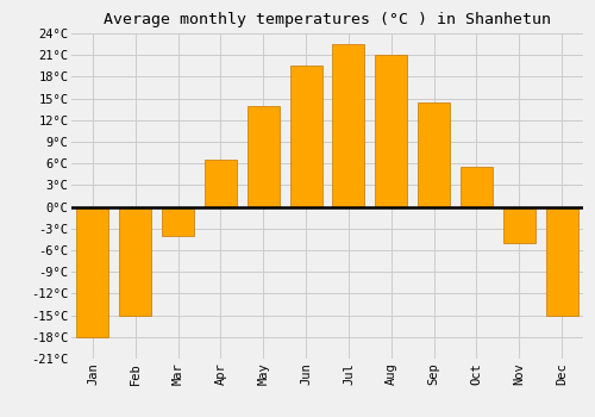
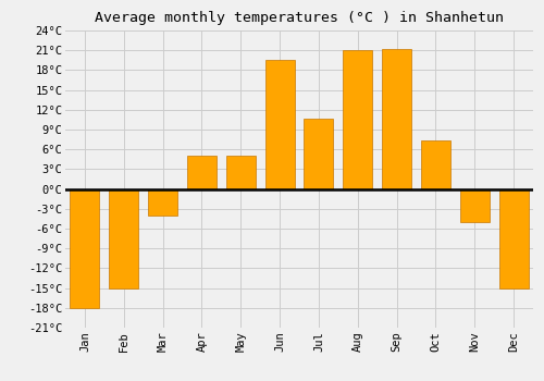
Apr: 6.5°C -> 5.0°C
May: 14.0°C -> 5.0°C
Jul: 22.5°C -> 10.6°C
Sep: 14.5°C -> 21.2°C
Oct: 5.5°C -> 7.4°C
